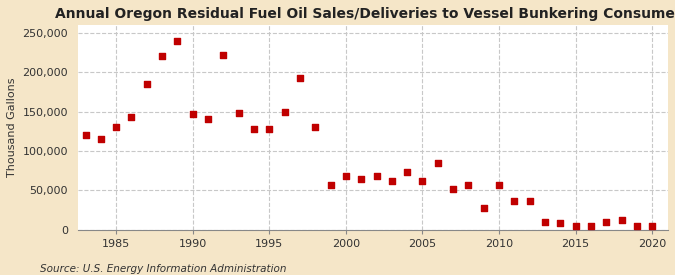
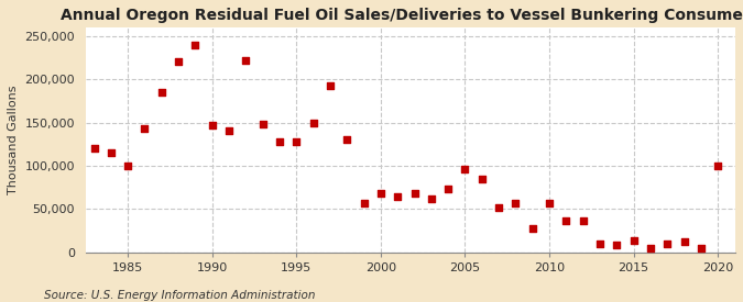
1985: 130,000 -> 100,000
2005: 62,000 -> 96,000
2015: 5,000 -> 14,000
2020: 5,000 -> 100,000
